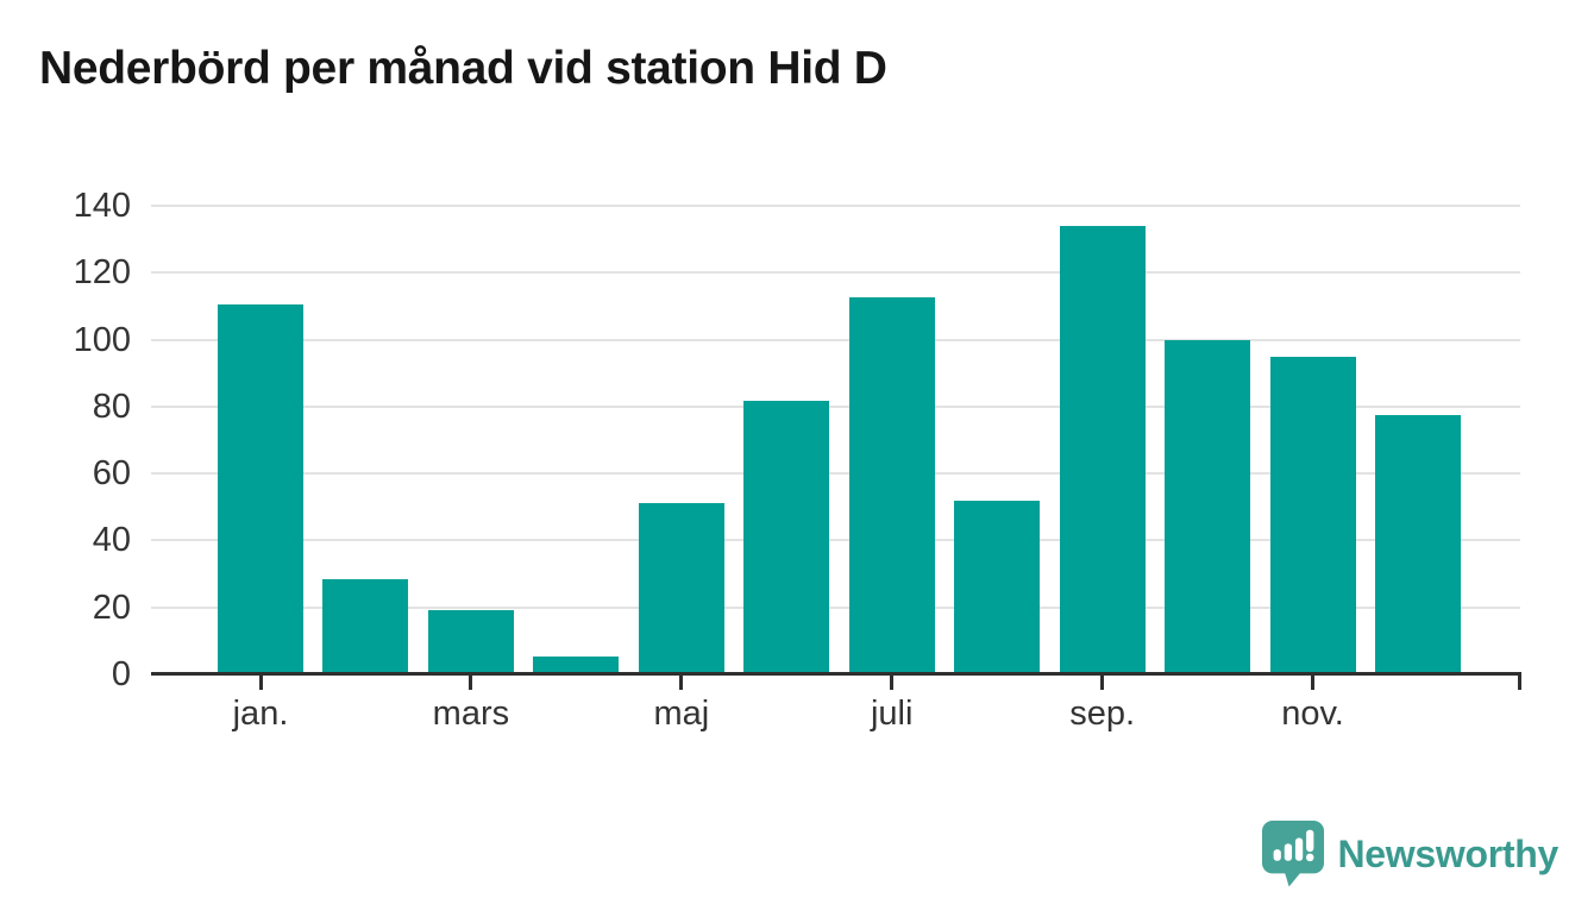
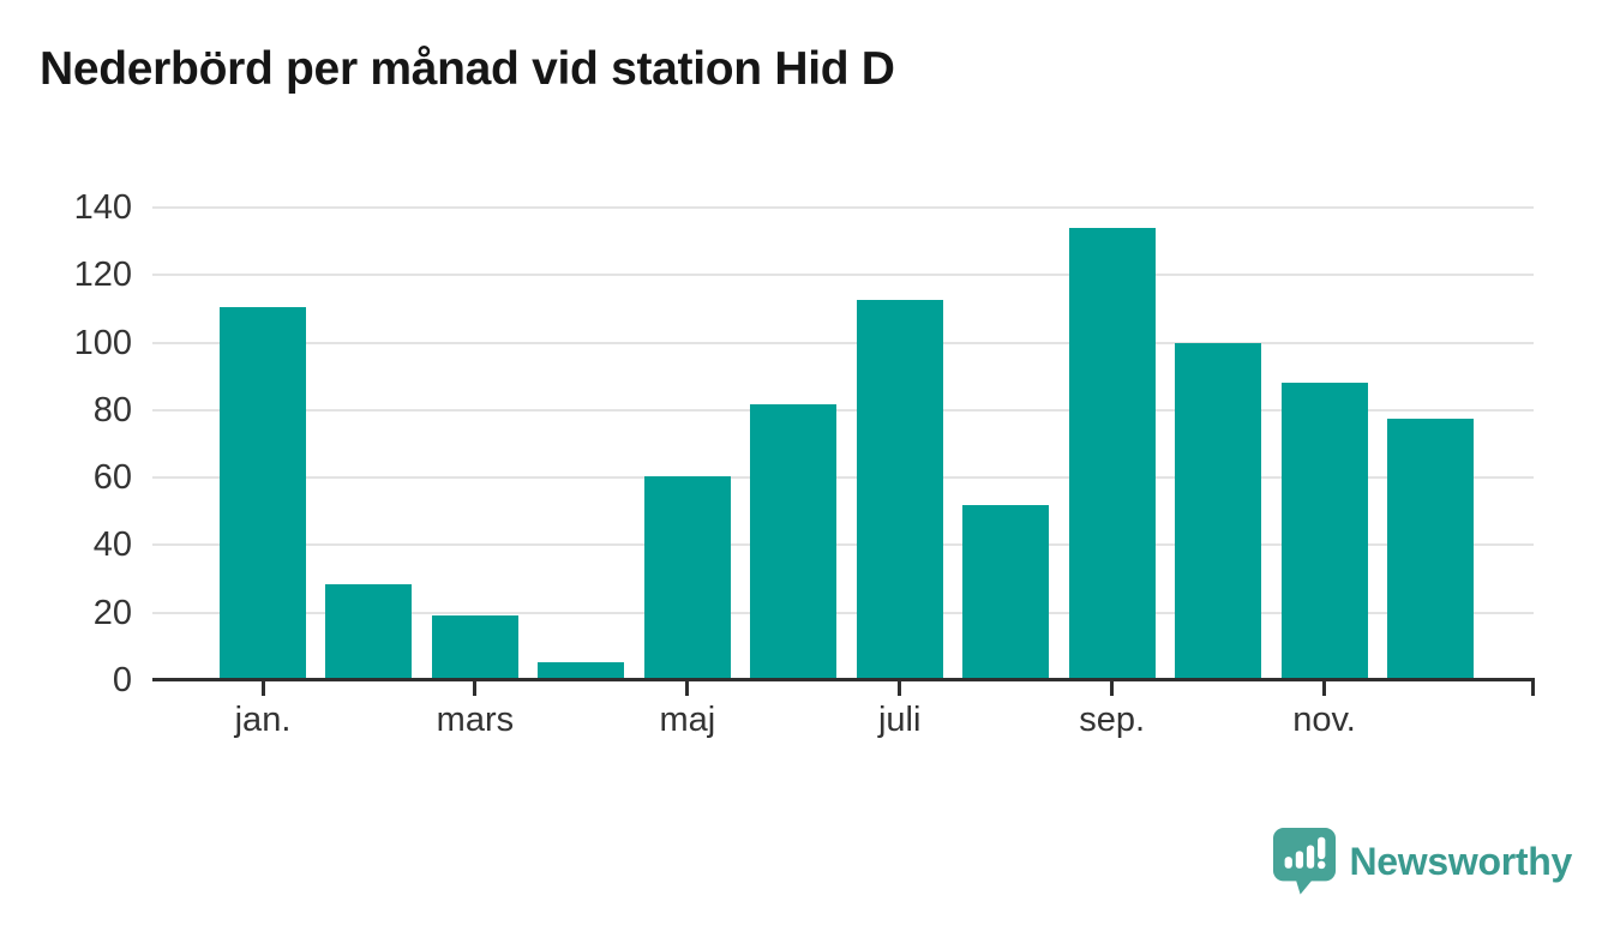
maj: 51 -> 60
nov.: 95 -> 88
